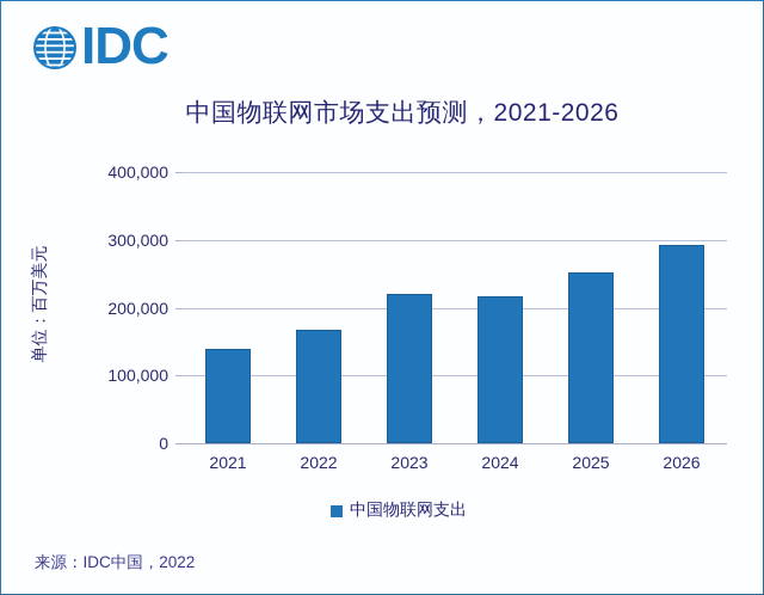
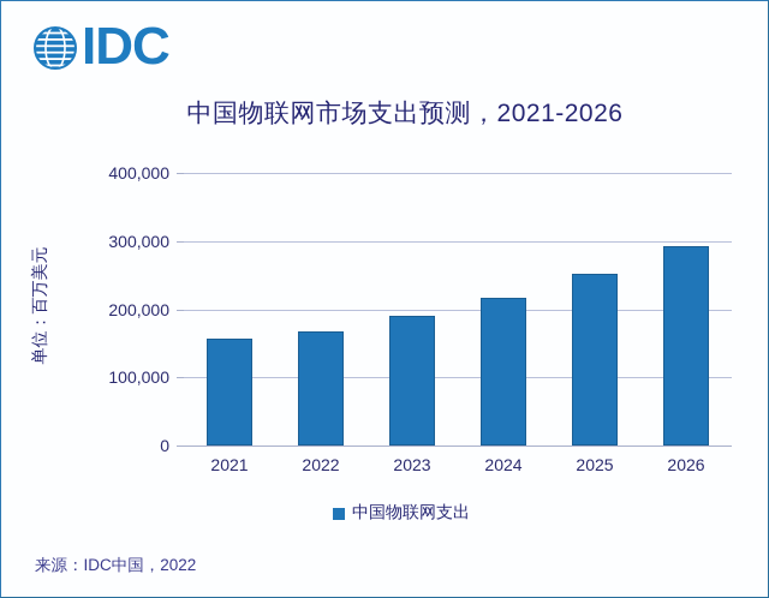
2021: 140000 -> 160000
2023: 220000 -> 190000
